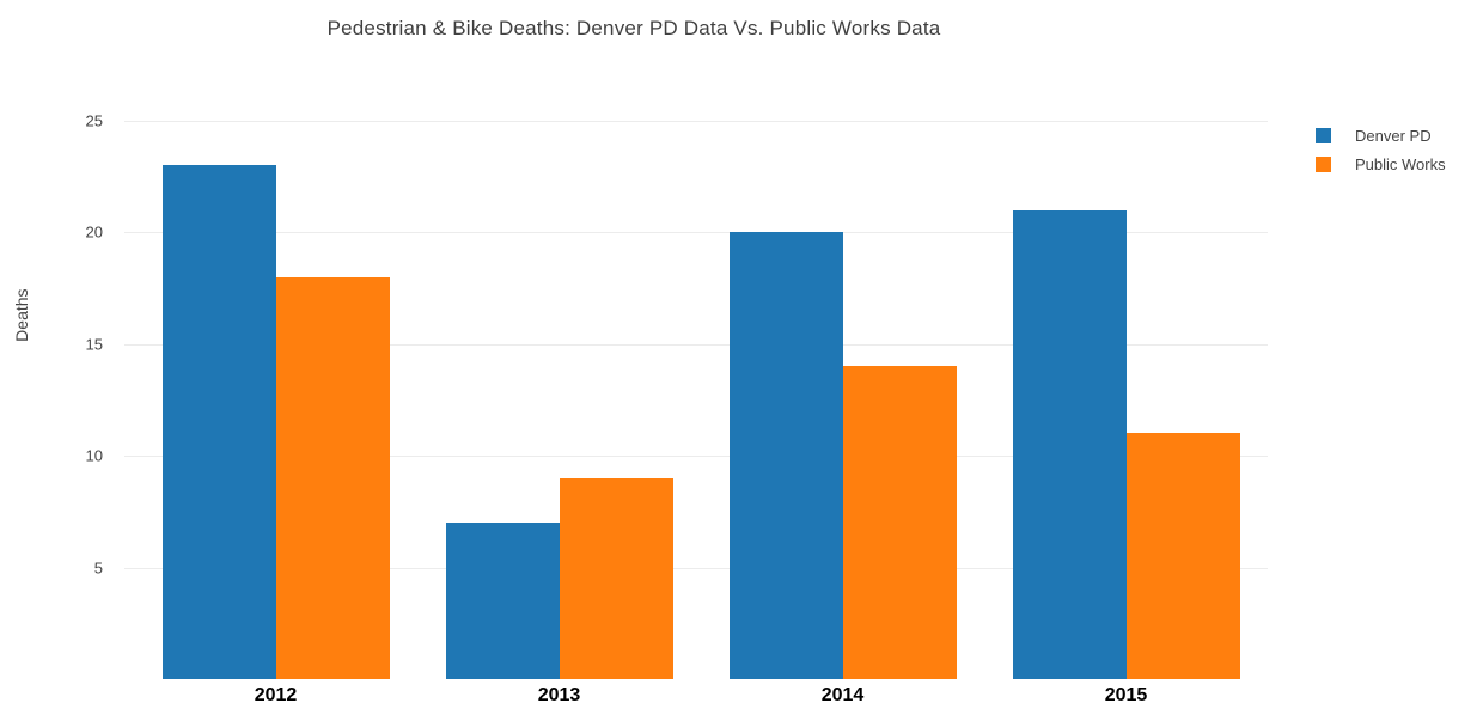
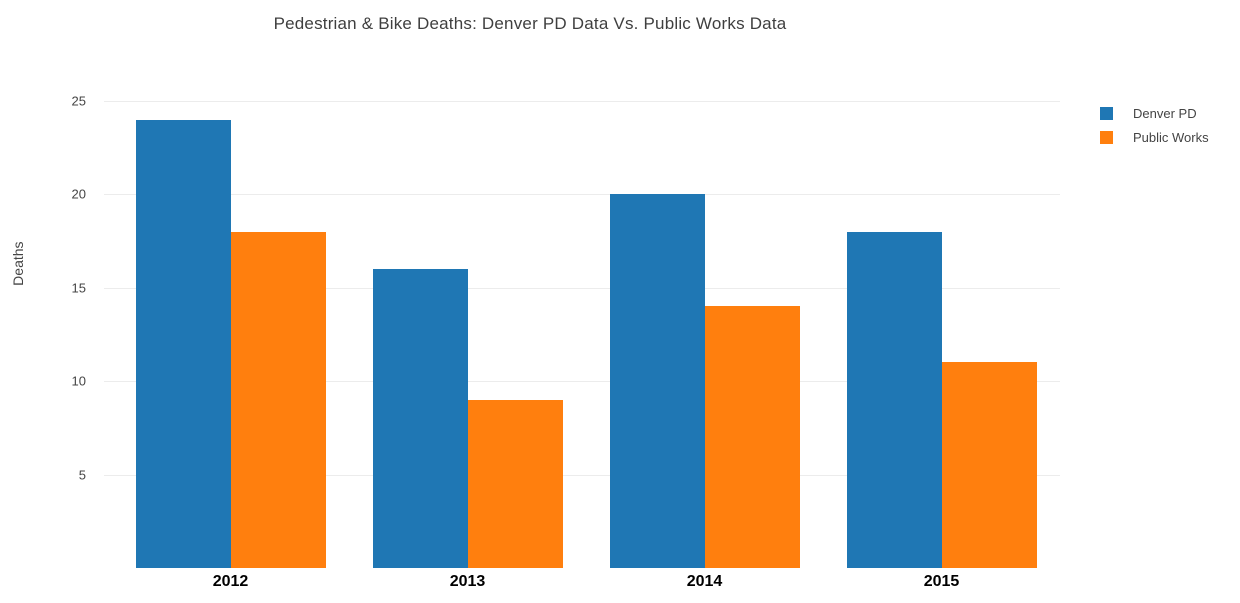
Denver PD/2012: 23 -> 24
Denver PD/2013: 7 -> 16
Denver PD/2015: 21 -> 18
